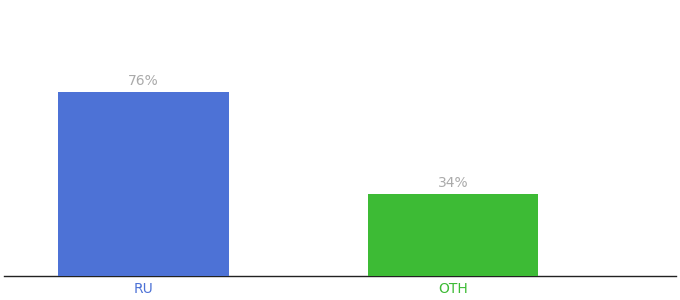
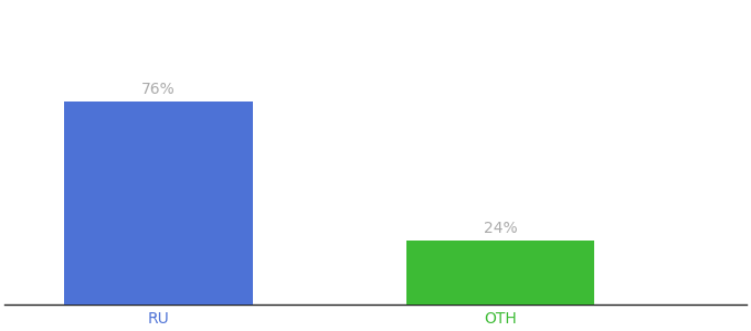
OTH: 34% -> 24%
